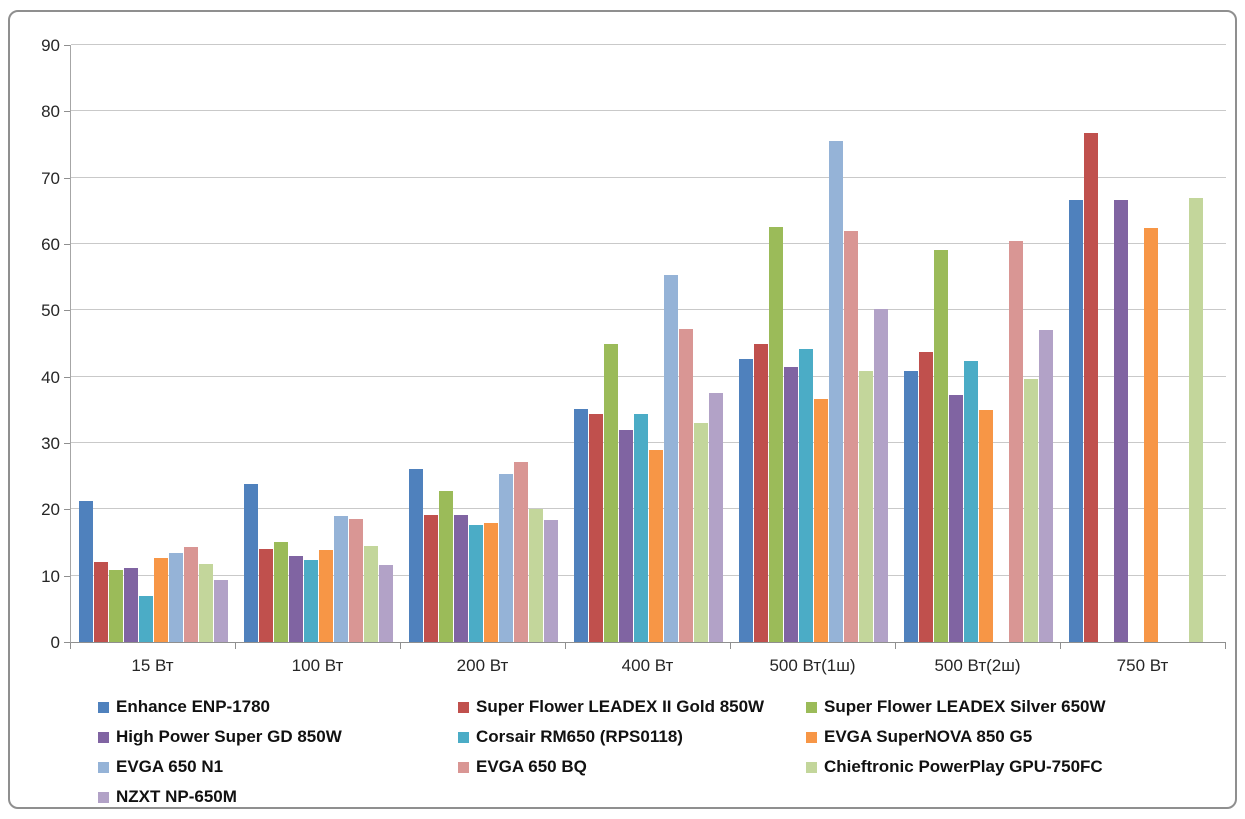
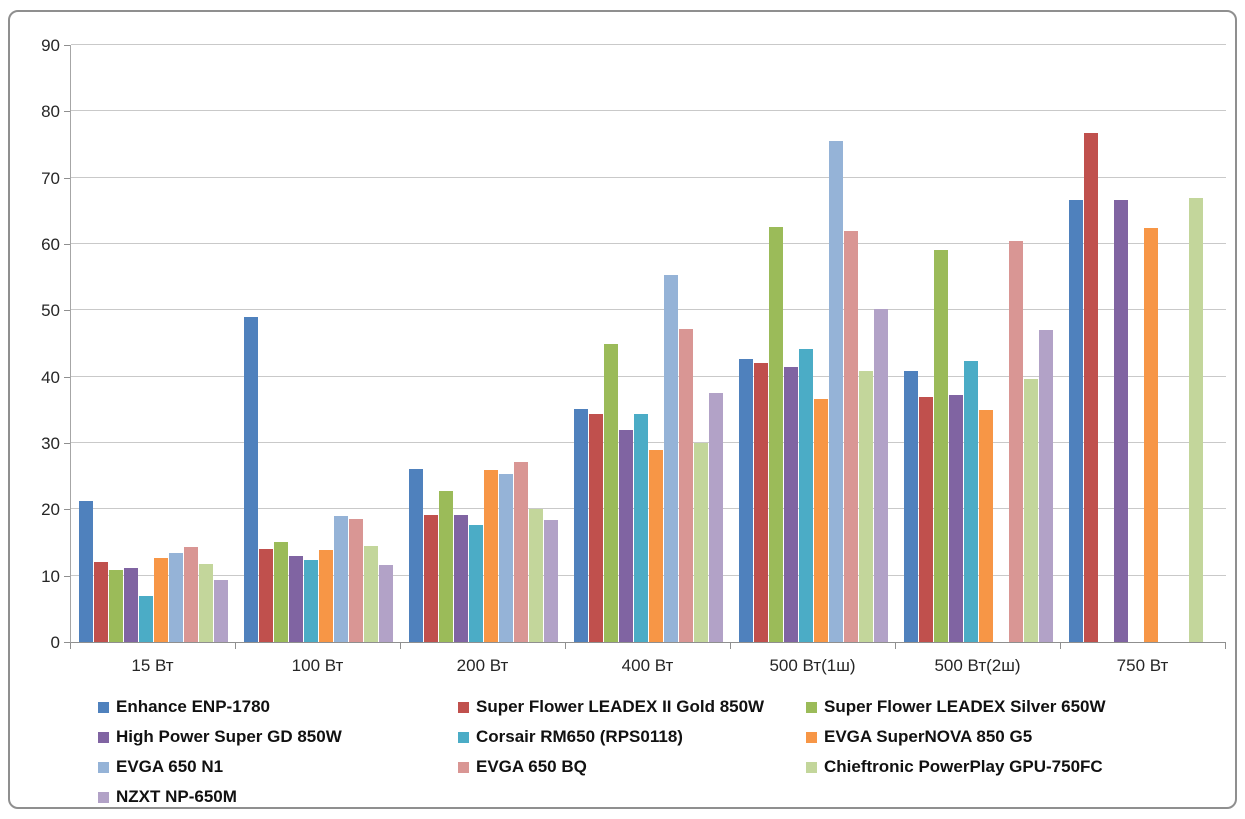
Enhance ENP-1780/100 Вт: 24 -> 49
EVGA SuperNOVA 850 G5/200 Вт: 18 -> 26
Chieftronic PowerPlay GPU-750FC/400 Вт: 33 -> 30
Super Flower LEADEX II Gold 850W/500 Вт(1ш): 45 -> 42
Super Flower LEADEX II Gold 850W/500 Вт(2ш): 44 -> 37
